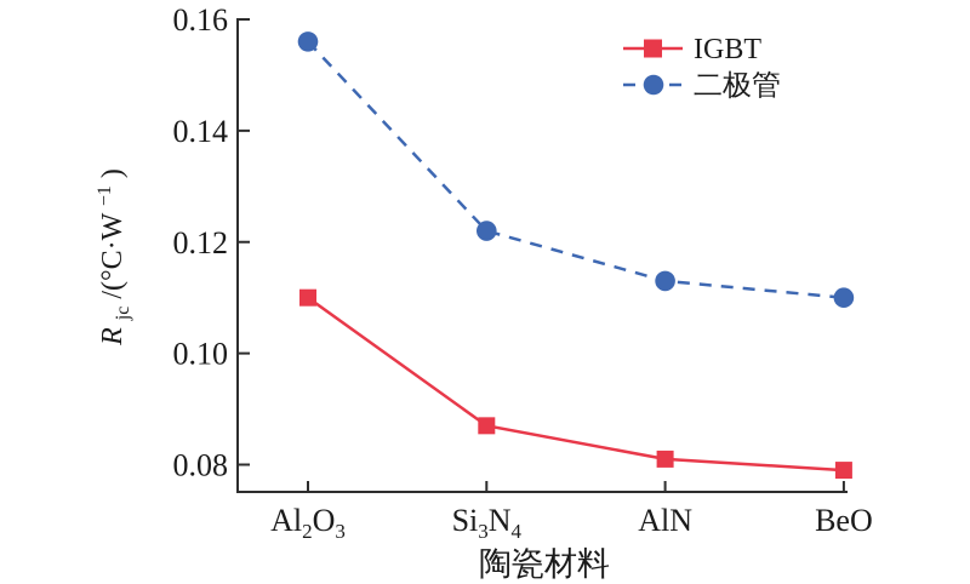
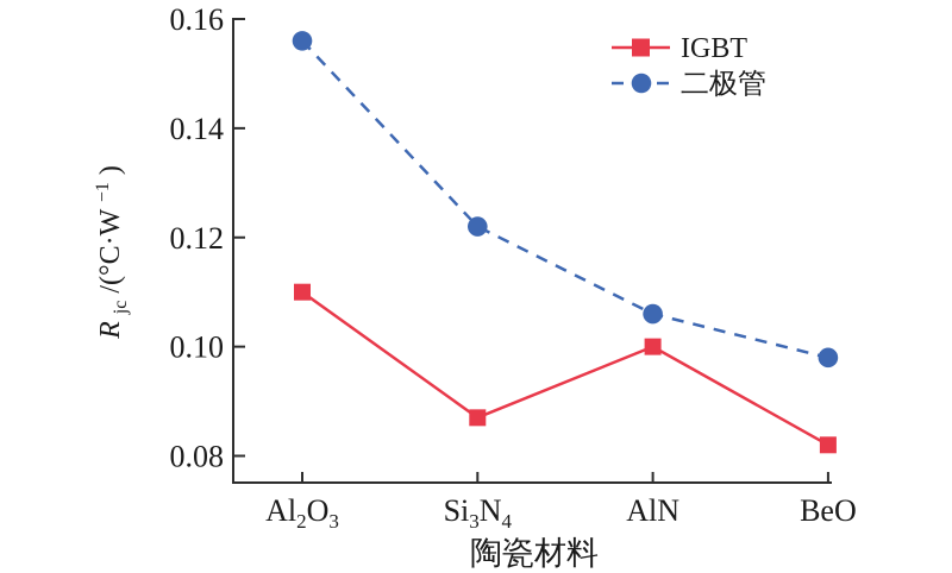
IGBT/AlN: 0.081 -> 0.100
二极管/AlN: 0.113 -> 0.106
IGBT/BeO: 0.079 -> 0.082
二极管/BeO: 0.110 -> 0.098
